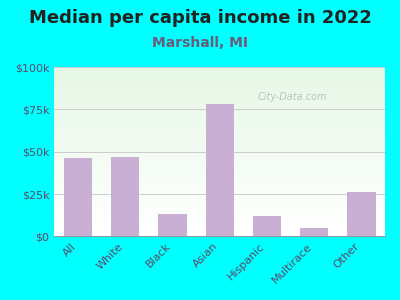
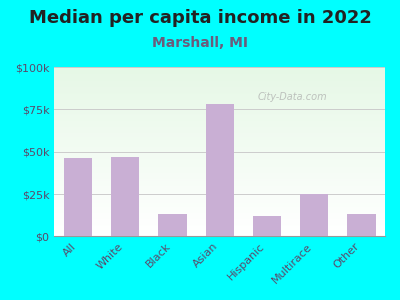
Multirace: $5k -> $25k
Other: $26k -> $13k
